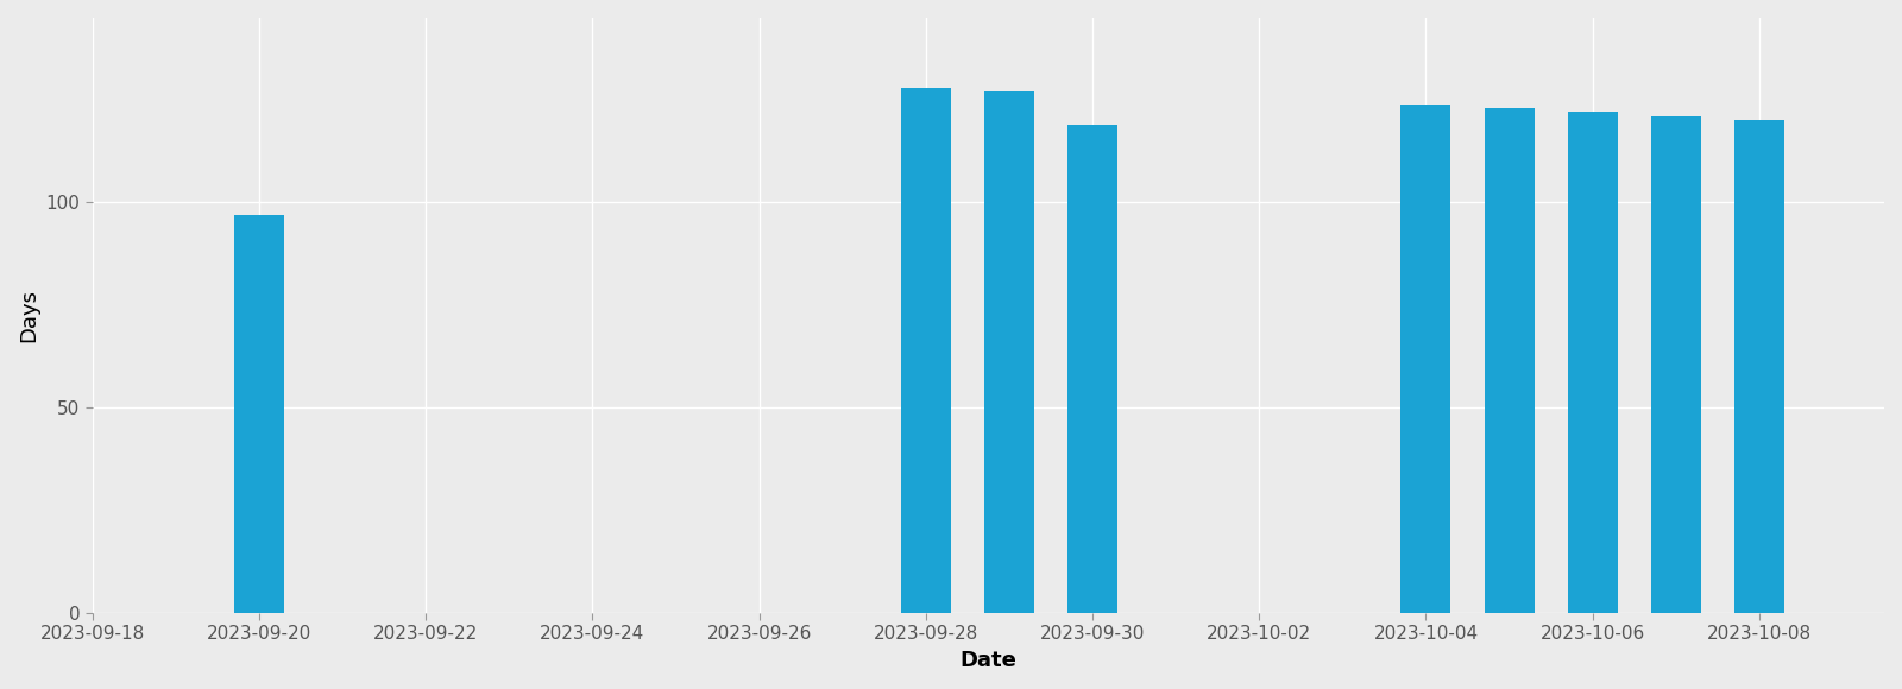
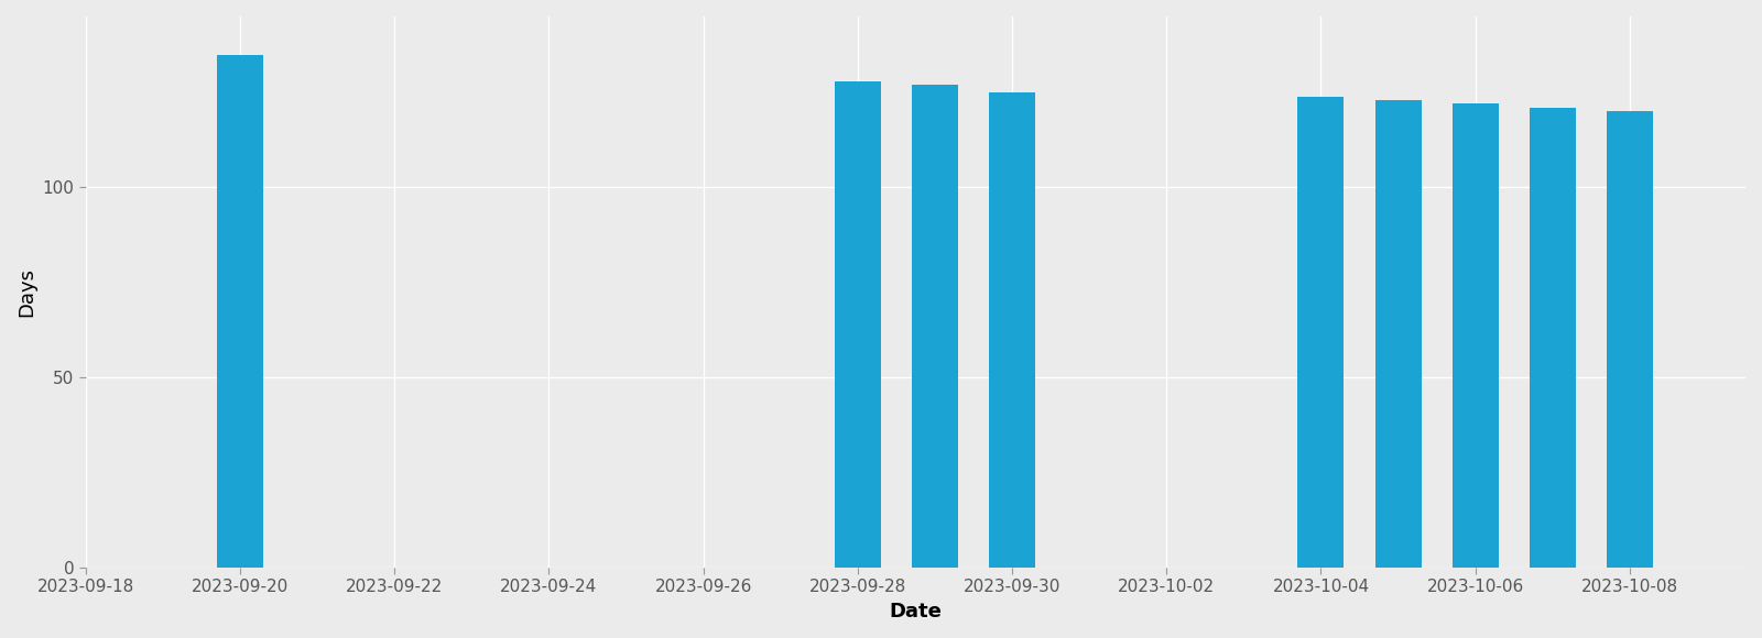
2023-09-20: 97 -> 135
2023-09-30: 119 -> 125
